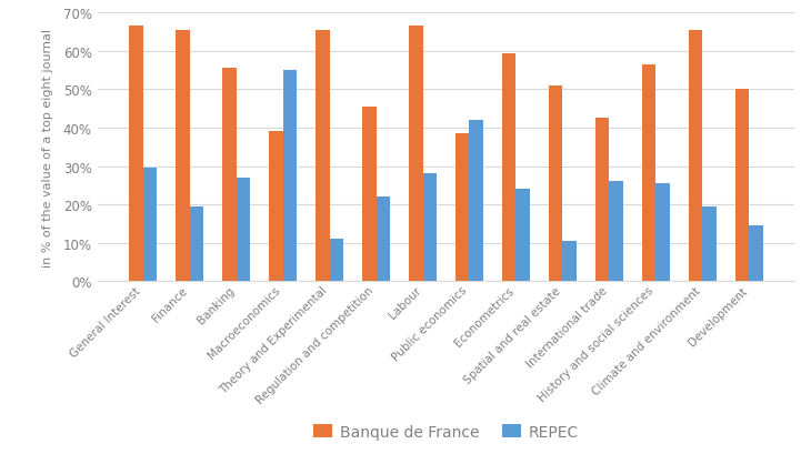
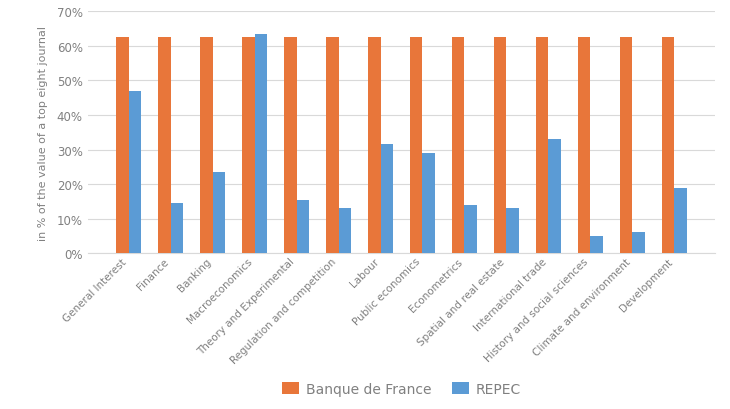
Banque de France/General Interest: 66.5% -> 62.5%
REPEC/General Interest: 29.5% -> 47.0%
Banque de France/Finance: 65.5% -> 62.5%
REPEC/Finance: 19.5% -> 14.5%
Banque de France/Banking: 55.5% -> 62.5%
REPEC/Banking: 27.0% -> 23.5%
Banque de France/Macroeconomics: 39.0% -> 62.5%
REPEC/Macroeconomics: 55.0% -> 63.5%
Banque de France/Theory and Experimental: 65.5% -> 62.5%
REPEC/Theory and Experimental: 11.0% -> 15.5%
Banque de France/Regulation and competition: 45.5% -> 62.5%
REPEC/Regulation and competition: 22.0% -> 13.0%
Banque de France/Labour: 66.5% -> 62.5%
REPEC/Labour: 28.0% -> 31.5%
Banque de France/Public economics: 38.5% -> 62.5%
REPEC/Public economics: 42.0% -> 29.0%
Banque de France/Econometrics: 59.5% -> 62.5%
REPEC/Econometrics: 24.0% -> 14.0%
Banque de France/Spatial and real estate: 51.0% -> 62.5%
REPEC/Spatial and real estate: 10.5% -> 13.0%
Banque de France/International trade: 42.5% -> 62.5%
REPEC/International trade: 26.0% -> 33.0%
Banque de France/History and social sciences: 56.5% -> 62.5%
REPEC/History and social sciences: 25.5% -> 5.0%
Banque de France/Climate and environment: 65.5% -> 62.5%
REPEC/Climate and environment: 19.5% -> 6.0%
Banque de France/Development: 50.0% -> 62.5%
REPEC/Development: 14.5% -> 19.0%
